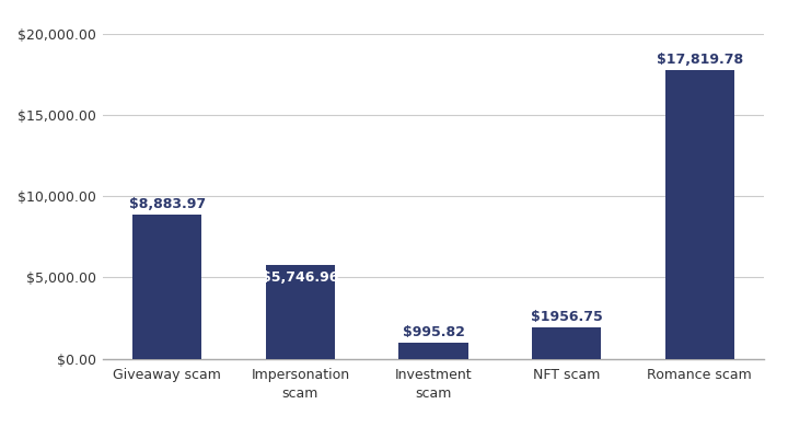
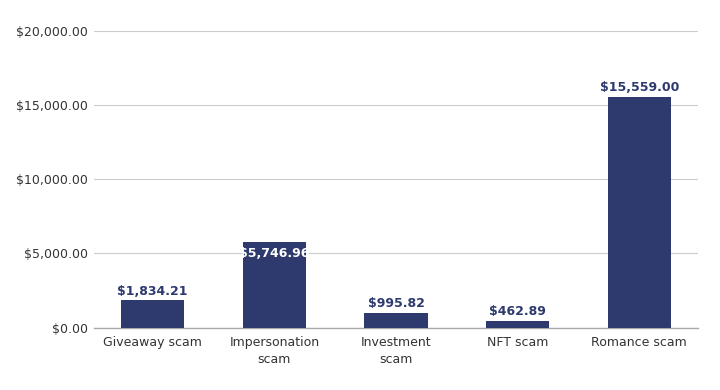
Giveaway scam: $8,883.97 -> $1,834.21
NFT scam: $1956.75 -> $462.89
Romance scam: $17,819.78 -> $15,559.00
